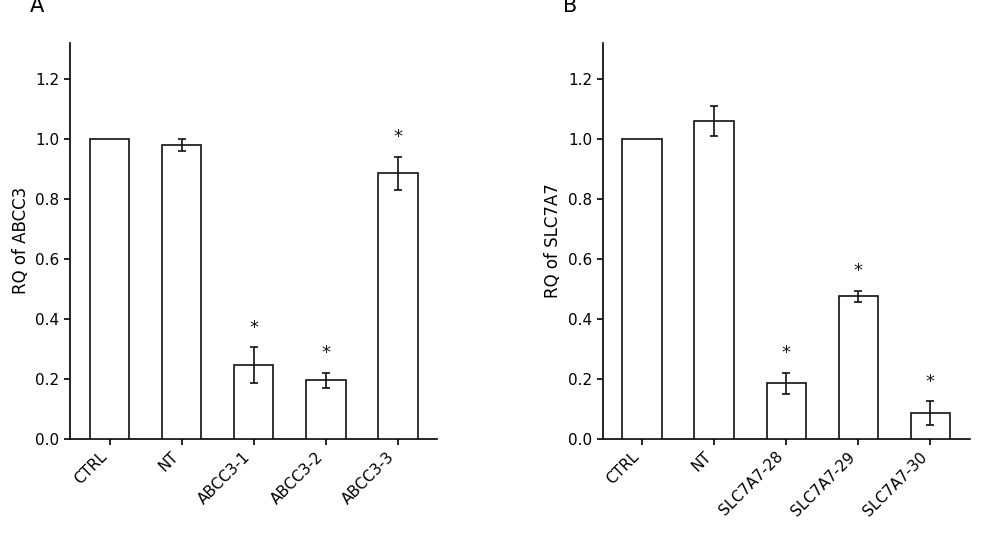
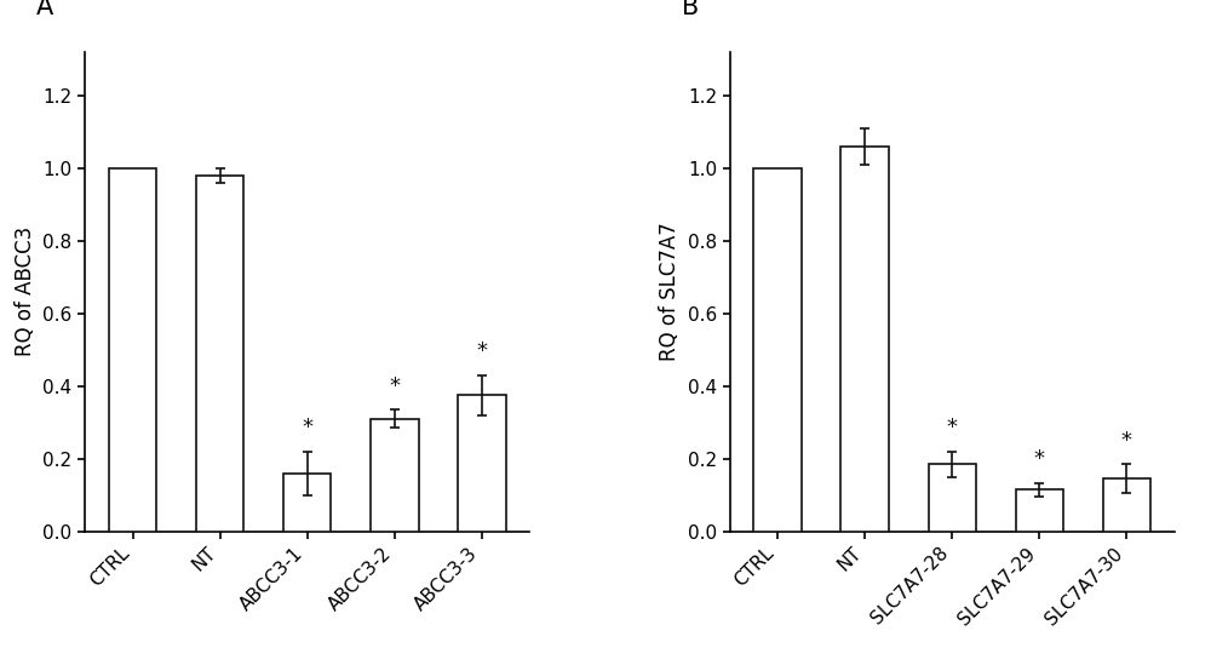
ABCC3-1: 0.245 -> 0.160
ABCC3-2: 0.195 -> 0.310
ABCC3-3: 0.885 -> 0.375
SLC7A7-29: 0.475 -> 0.115
SLC7A7-30: 0.085 -> 0.145
